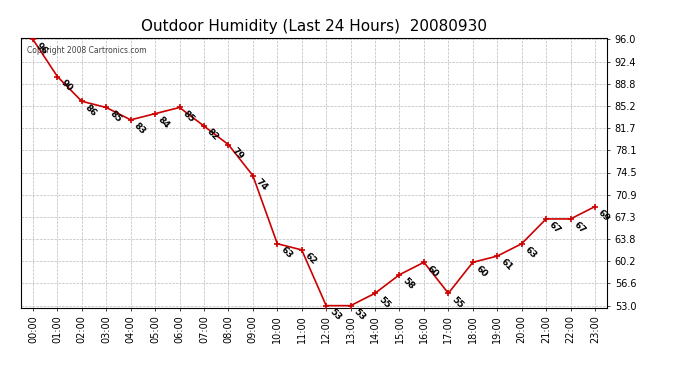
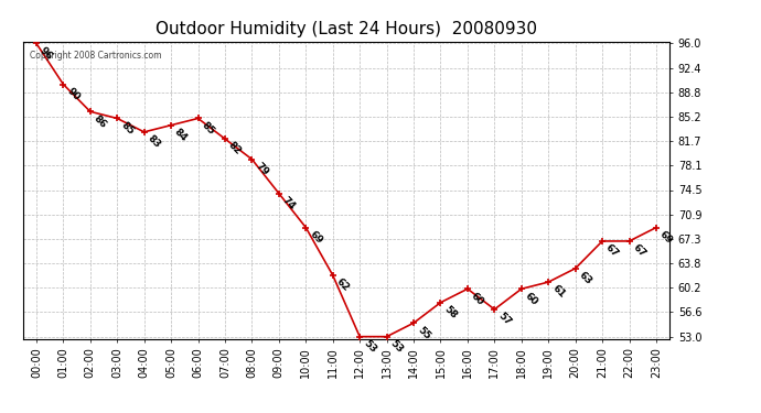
10:00: 63 -> 69
17:00: 55 -> 57
